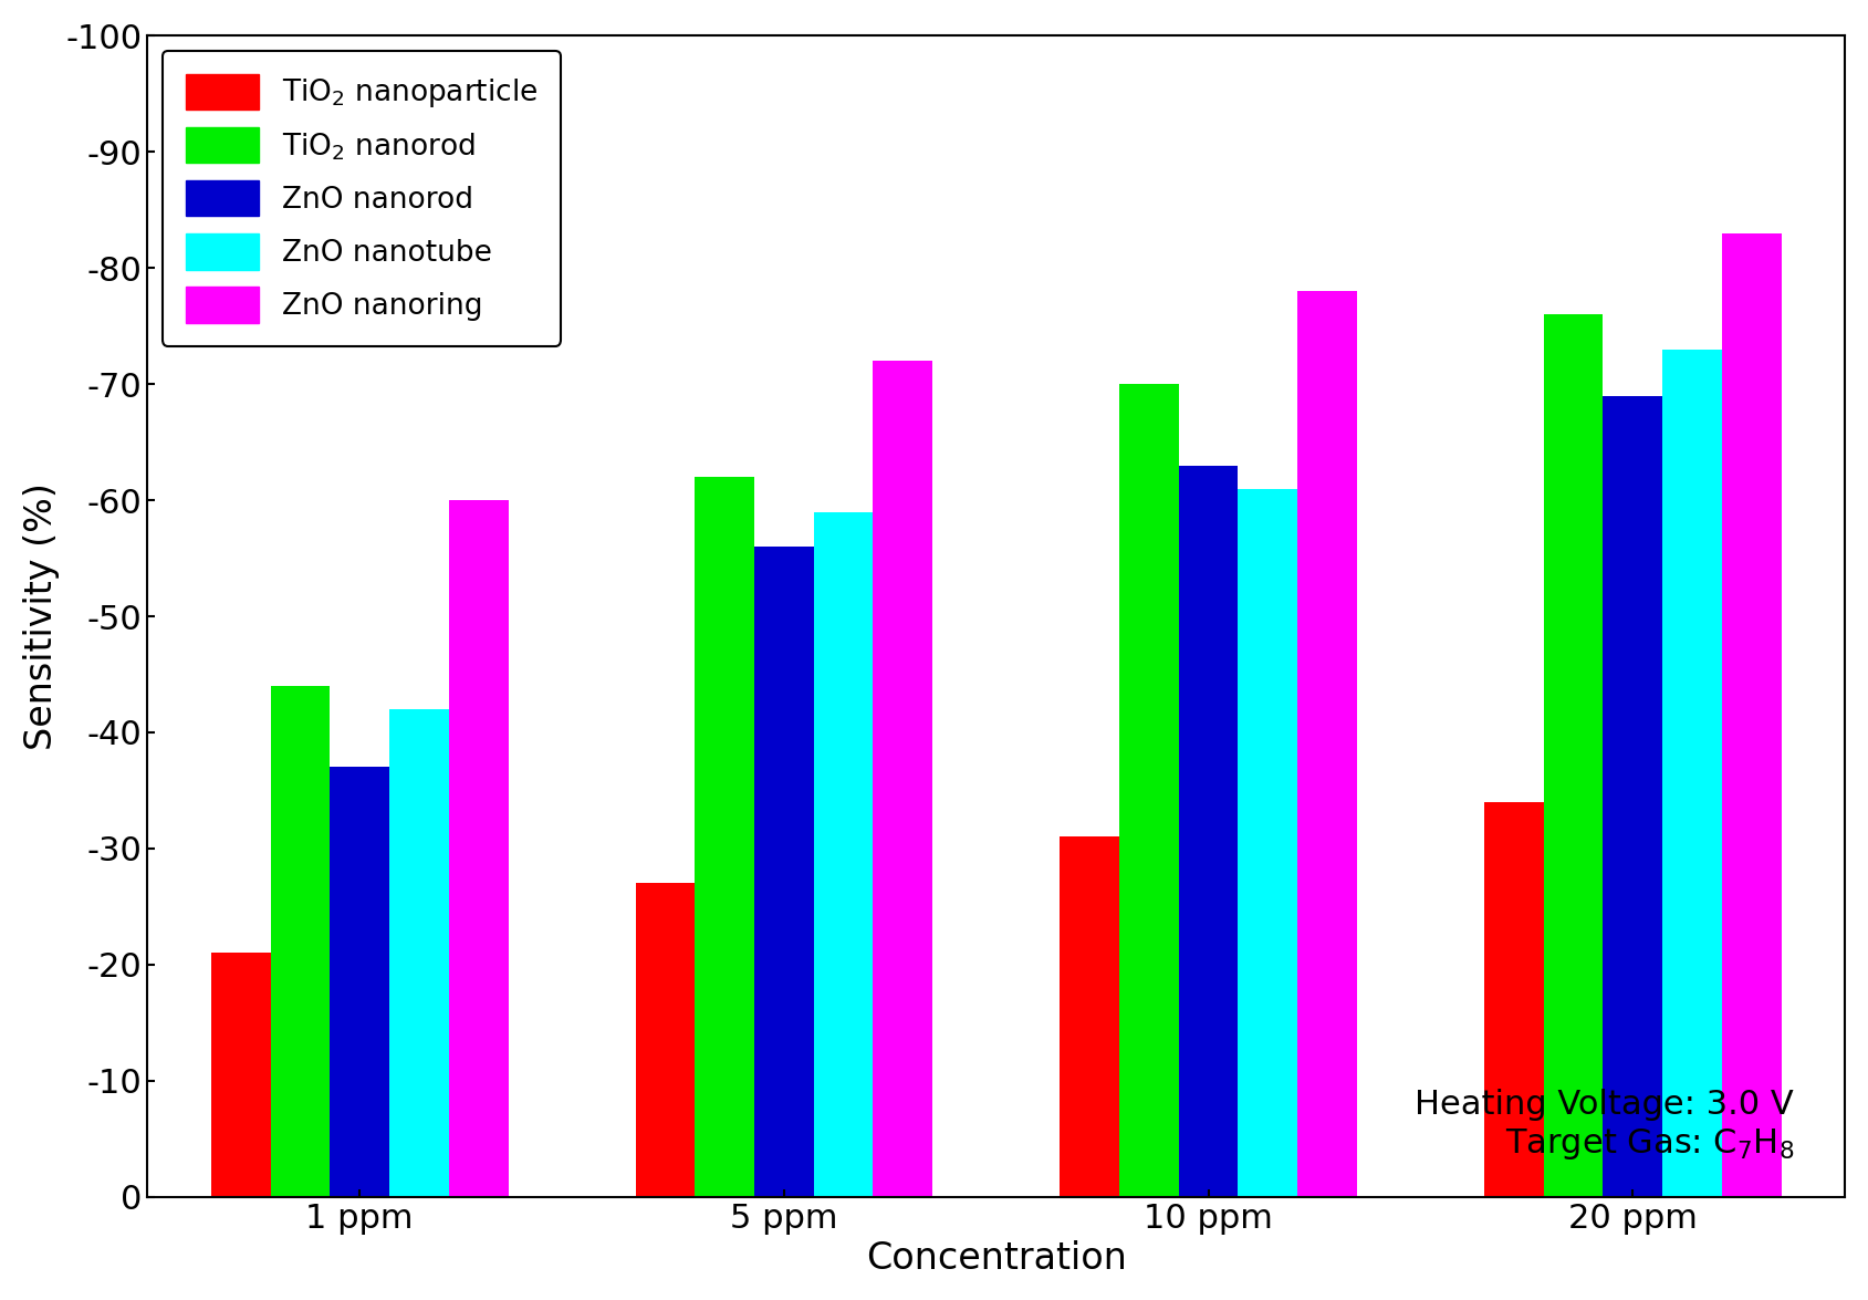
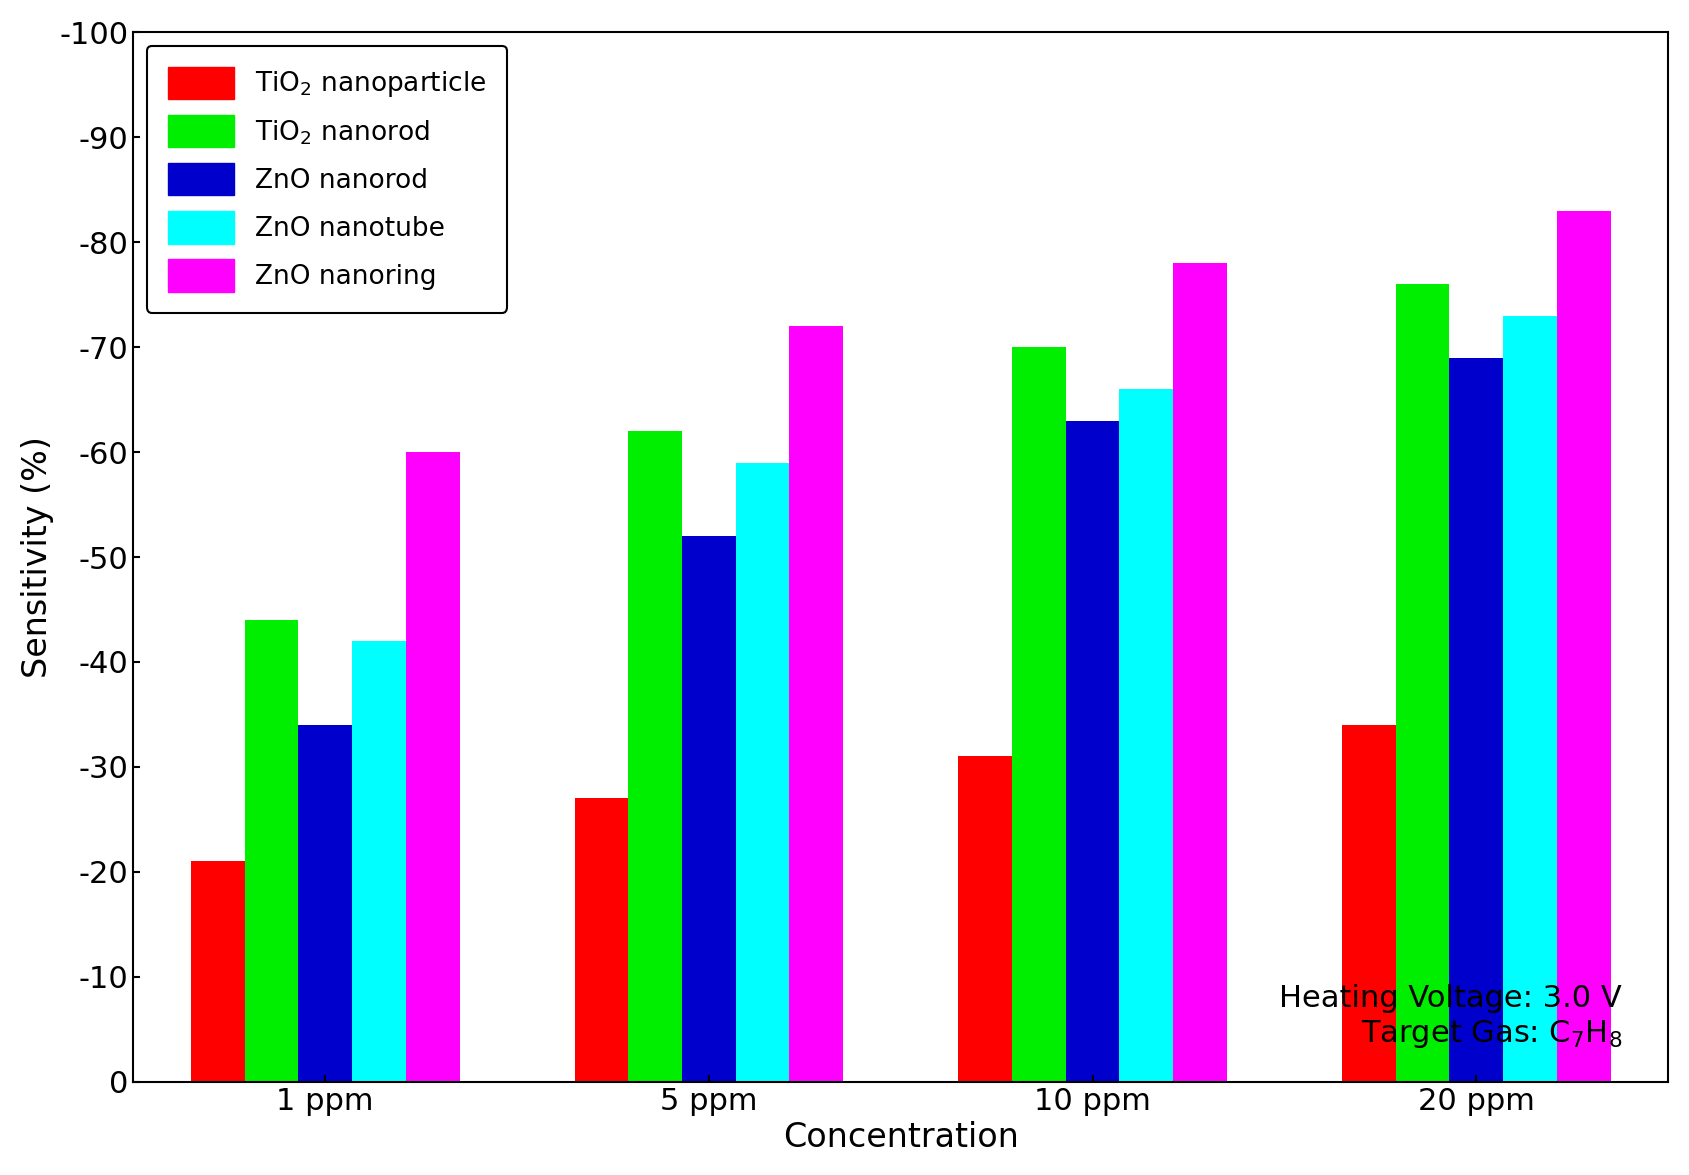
ZnO nanorod/1 ppm: -37 -> -34
ZnO nanorod/5 ppm: -56 -> -52
ZnO nanotube/10 ppm: -61 -> -66
